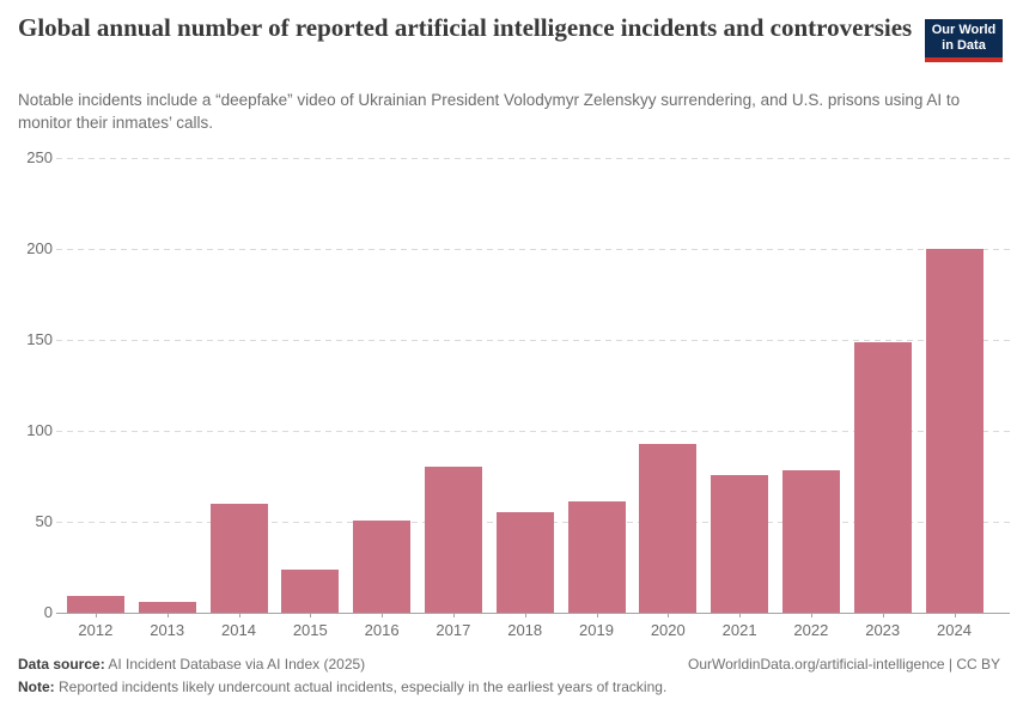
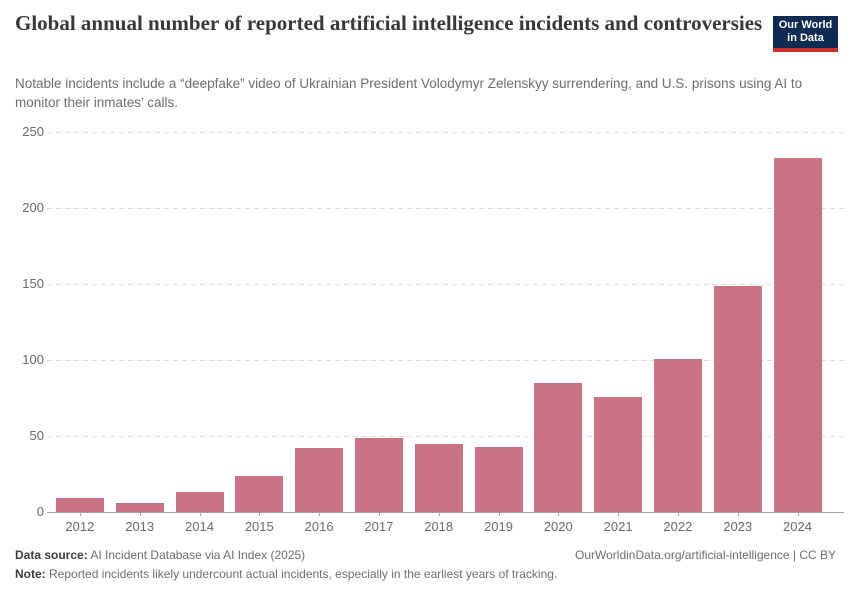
2014: 60 -> 13
2016: 51 -> 42
2017: 80 -> 49
2018: 55 -> 45
2019: 61 -> 43
2020: 93 -> 85
2022: 78 -> 101
2024: 200 -> 233
